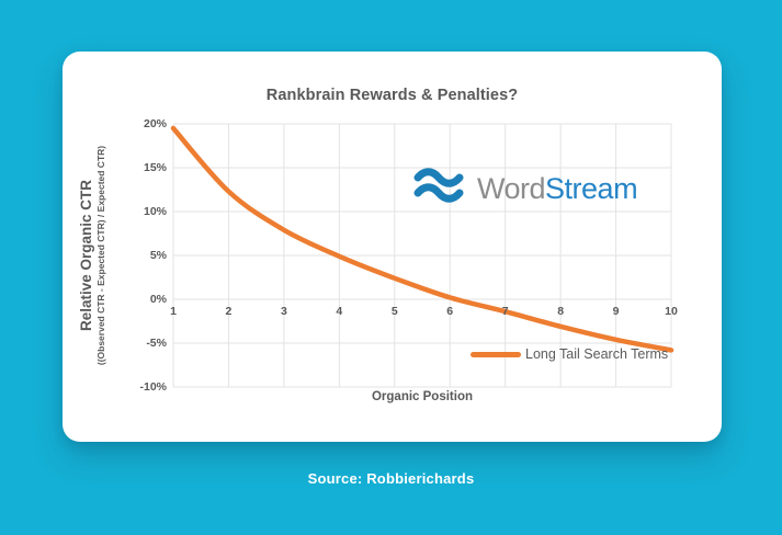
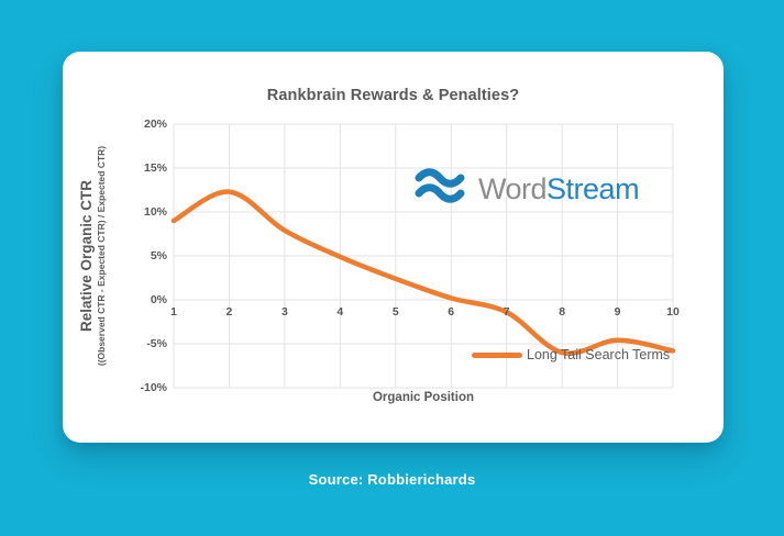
1: 20% -> 9%
8: -3% -> -6%
